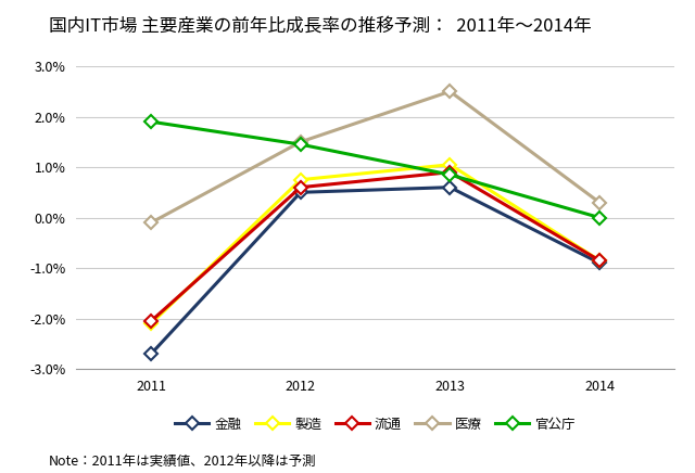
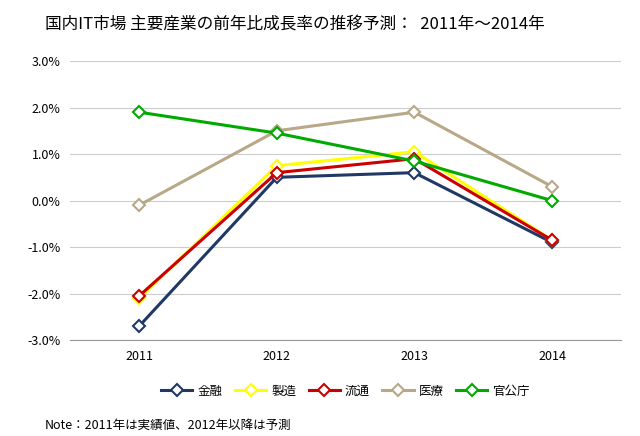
医療/2013: 2.5% -> 1.9%
